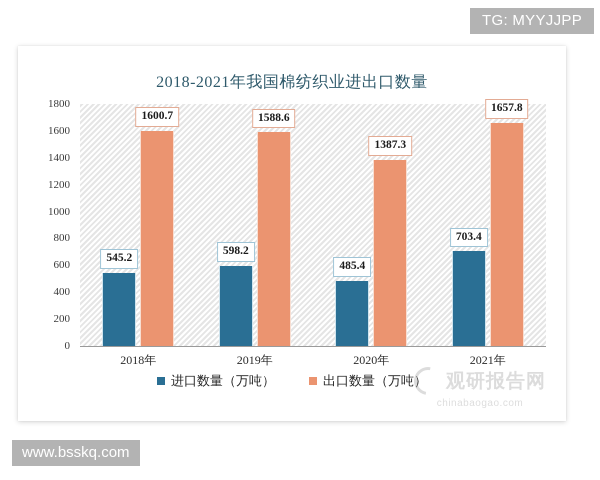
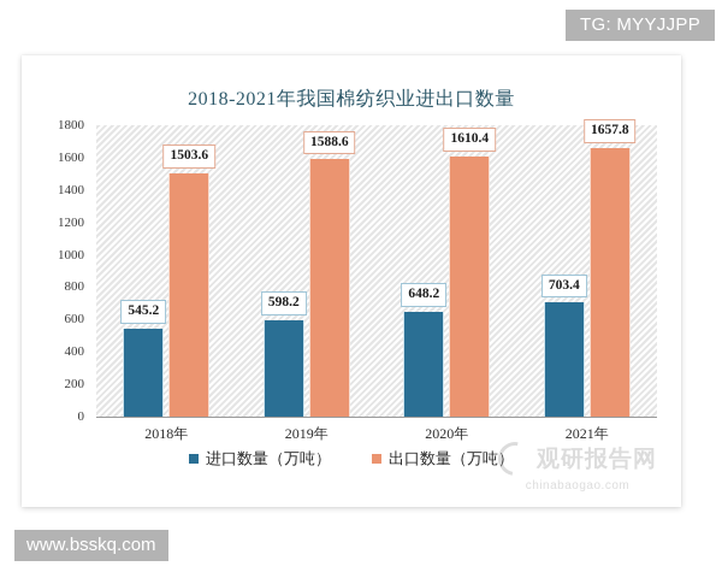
出口数量（万吨）/2018年: 1600.7 -> 1503.6
进口数量（万吨）/2020年: 485.4 -> 648.2
出口数量（万吨）/2020年: 1387.3 -> 1610.4
